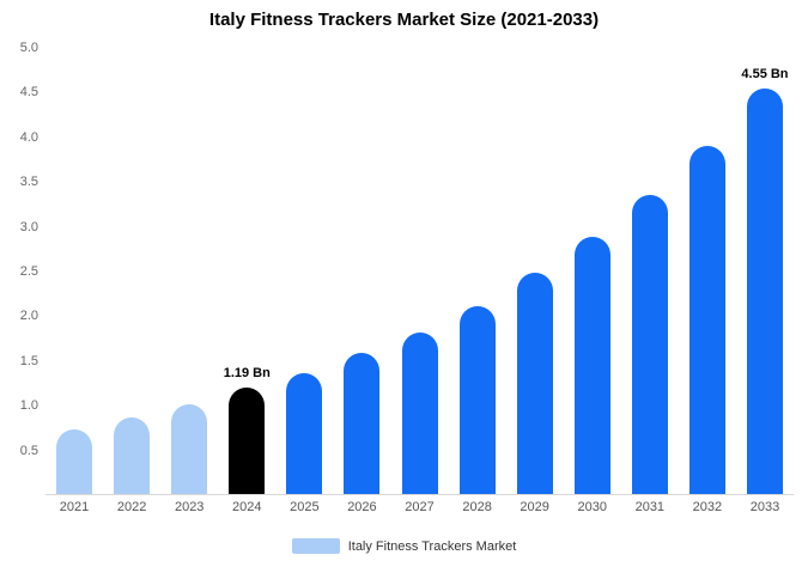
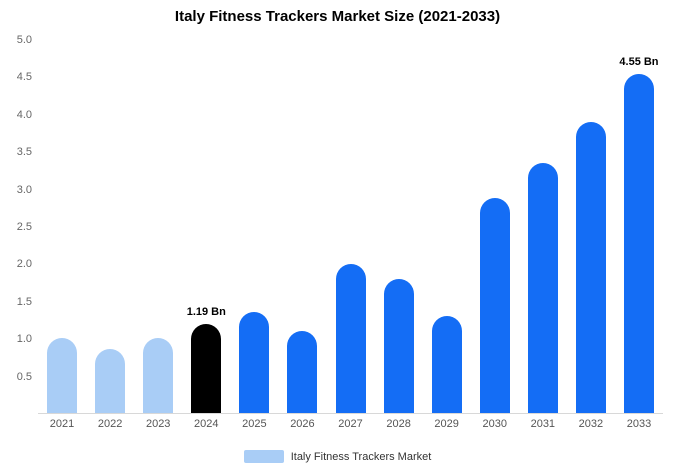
2021: 0.7 -> 1.0
2026: 1.6 -> 1.1
2027: 1.8 -> 2.0
2028: 2.1 -> 1.8
2029: 2.5 -> 1.3
